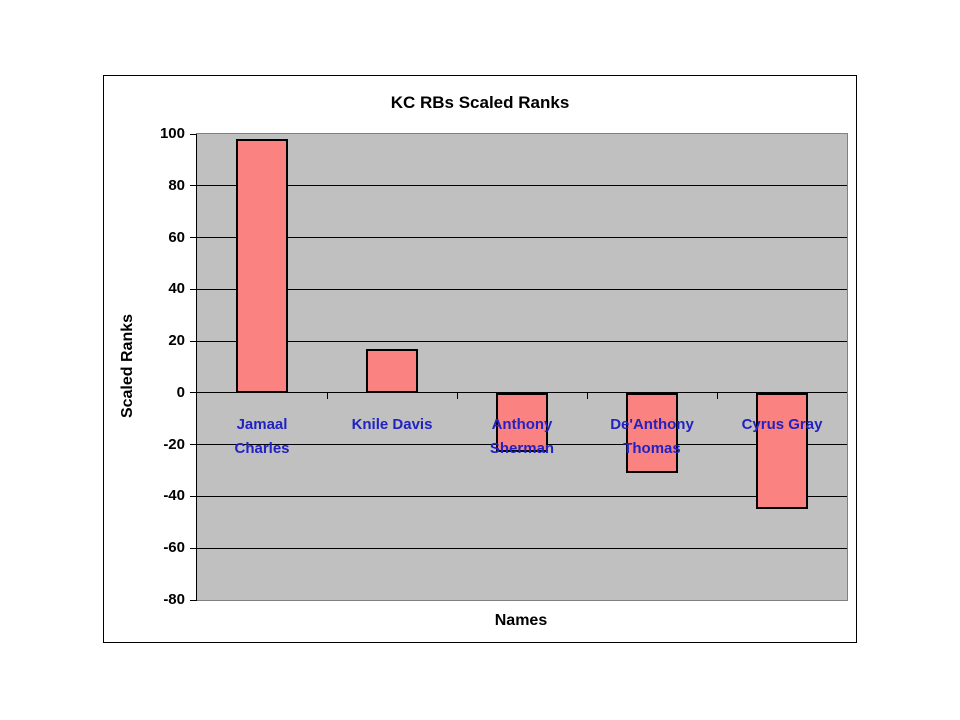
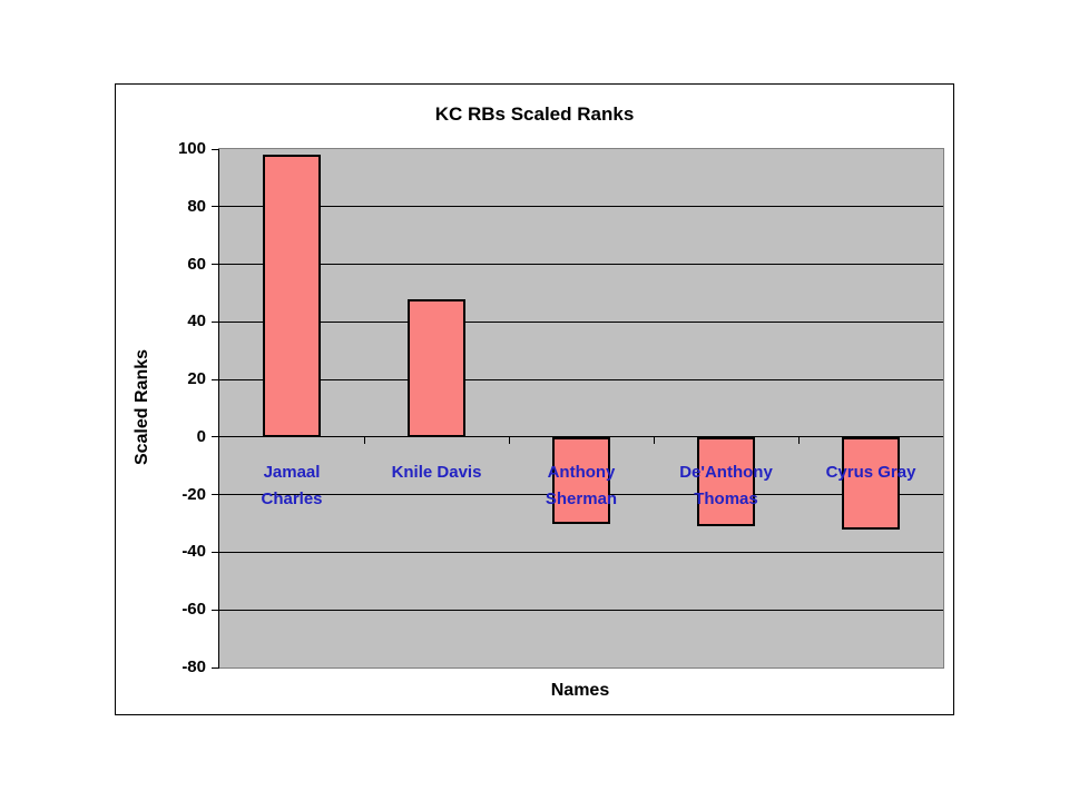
Knile Davis: 17 -> 48
Anthony Sherman: -23 -> -30
Cyrus Gray: -45 -> -32
